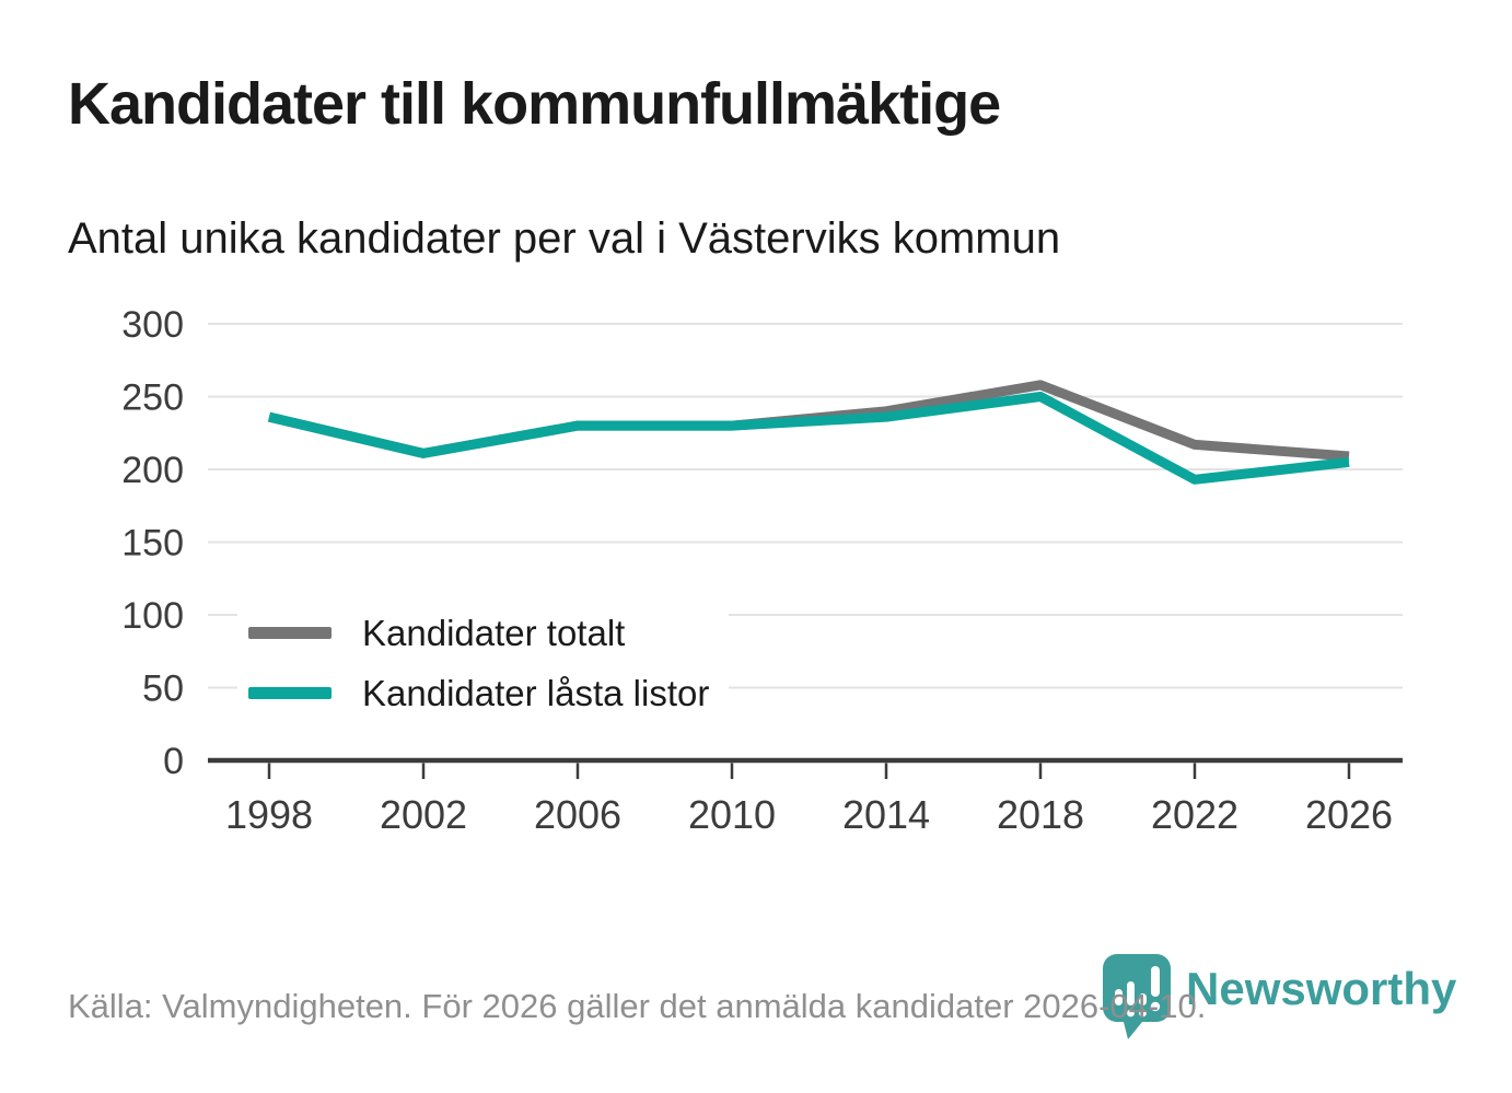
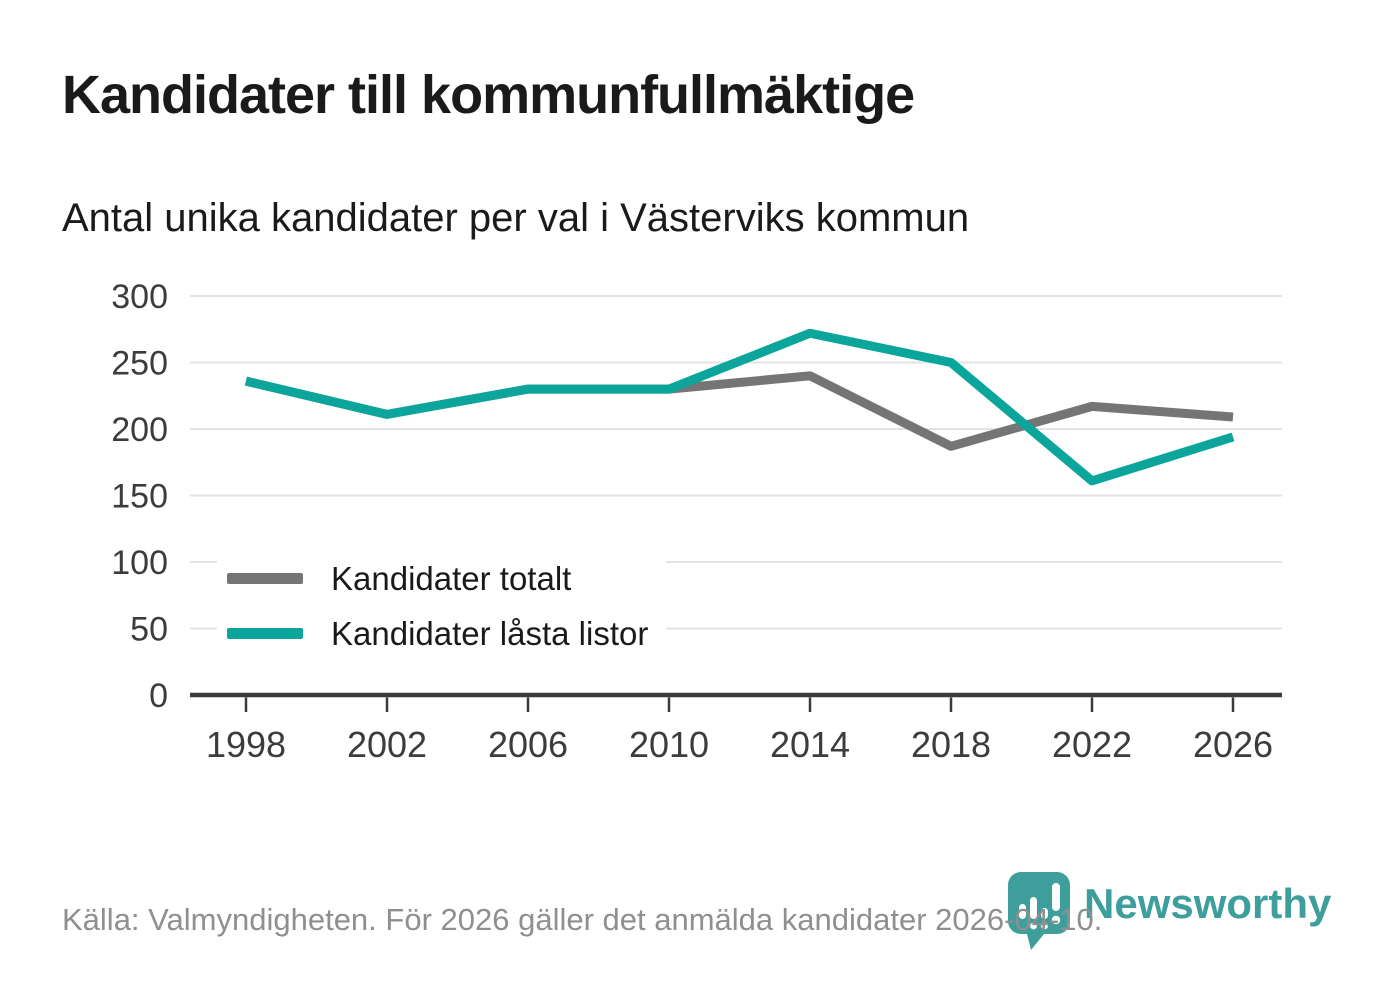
Kandidater låsta listor/2014: 236 -> 272
Kandidater totalt/2018: 258 -> 187
Kandidater låsta listor/2022: 193 -> 161
Kandidater låsta listor/2026: 205 -> 194
